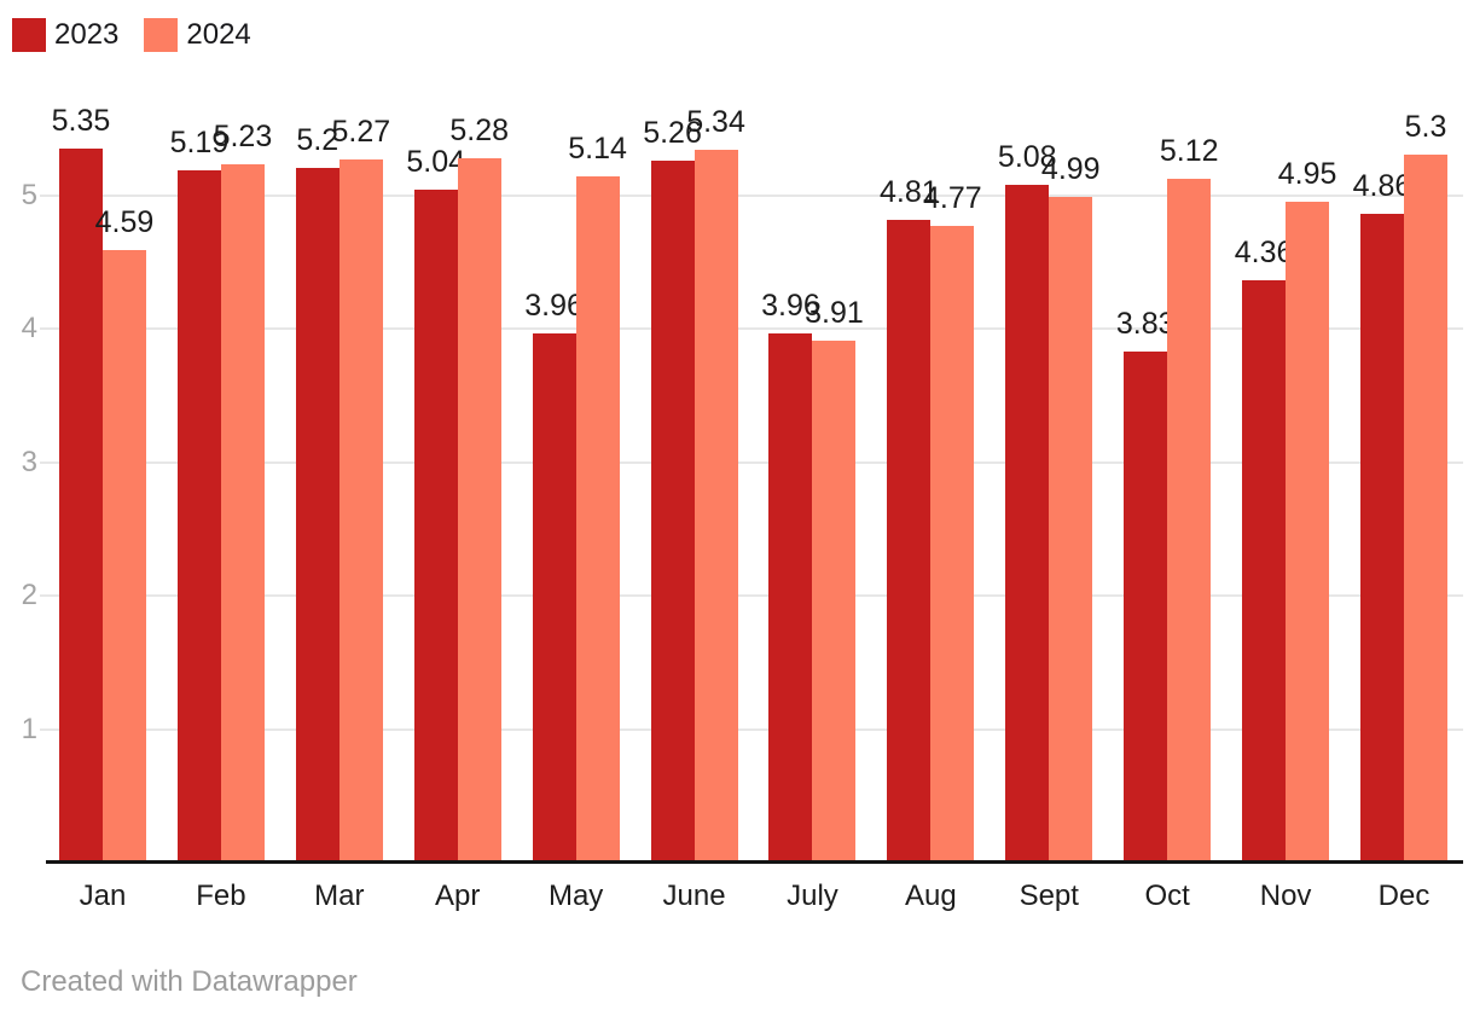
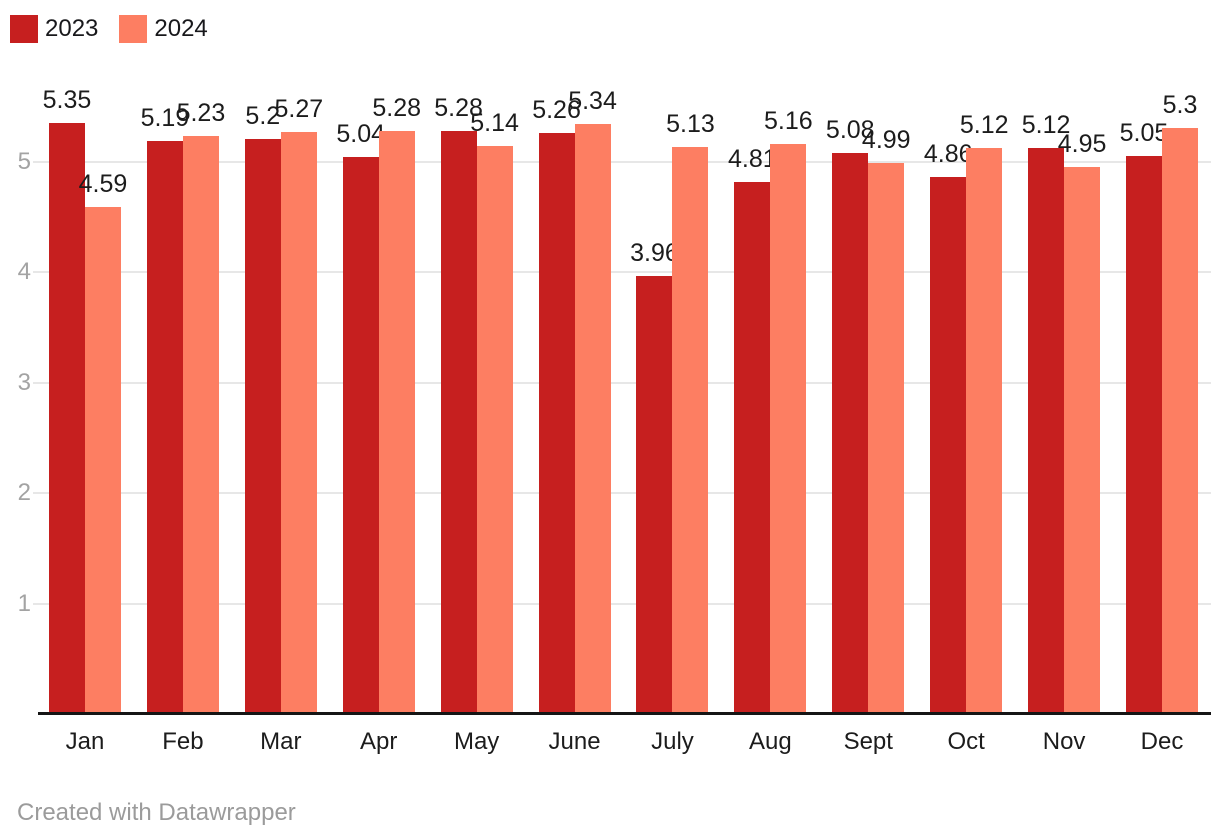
2023/May: 3.96 -> 5.28
2024/July: 3.91 -> 5.13
2024/Aug: 4.77 -> 5.16
2023/Oct: 3.83 -> 4.86
2023/Nov: 4.36 -> 5.12
2023/Dec: 4.86 -> 5.05
